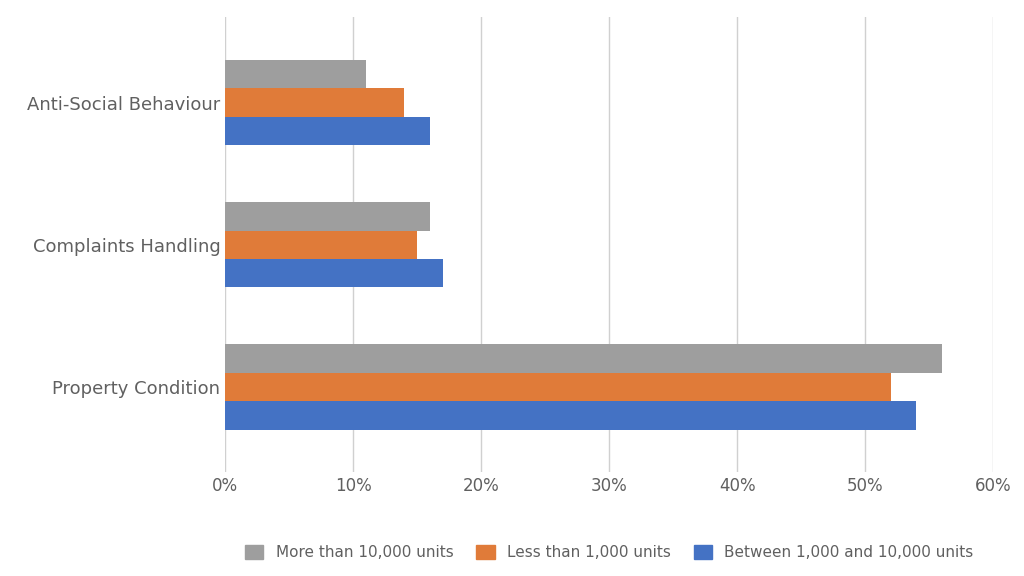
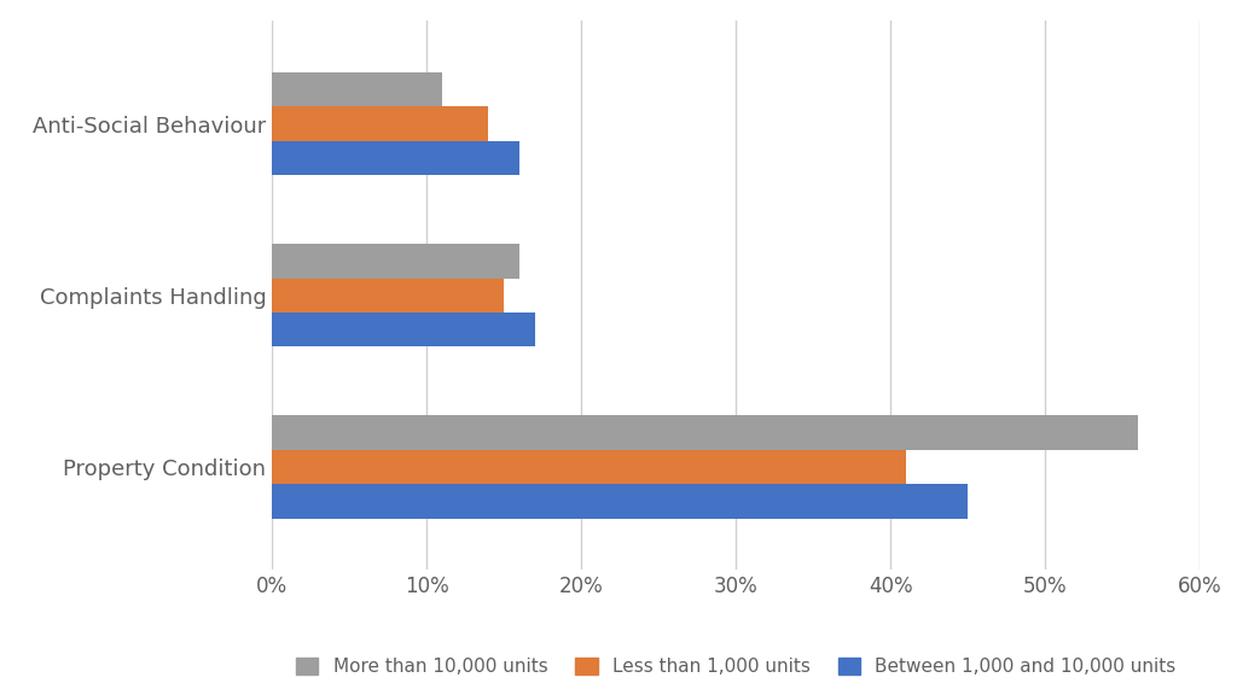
Less than 1,000 units/Property Condition: 52% -> 41%
Between 1,000 and 10,000 units/Property Condition: 54% -> 45%
